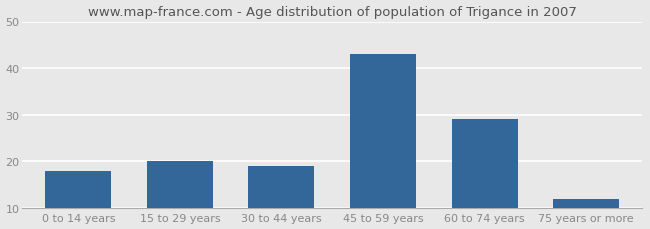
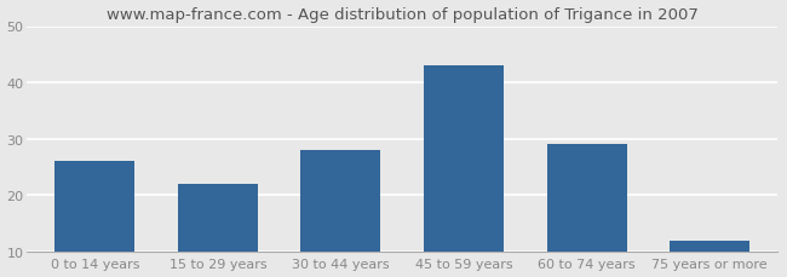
0 to 14 years: 18 -> 26
15 to 29 years: 20 -> 22
30 to 44 years: 19 -> 28
